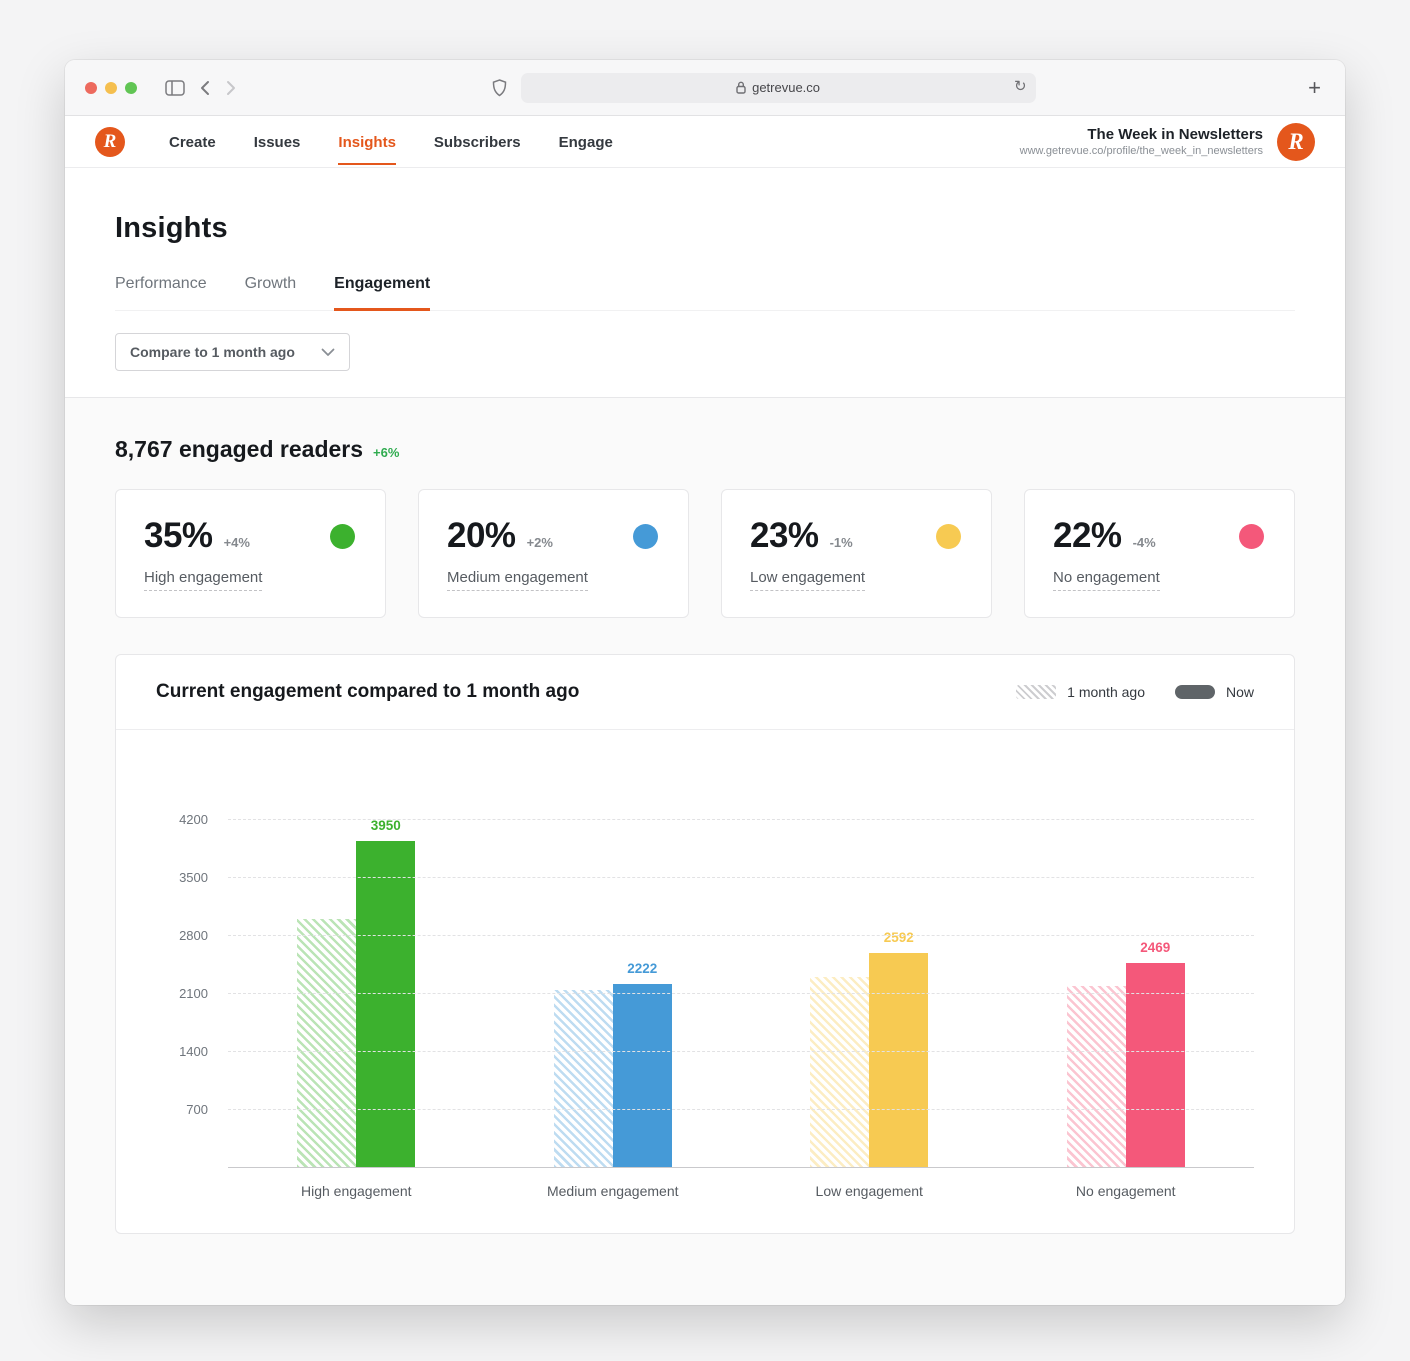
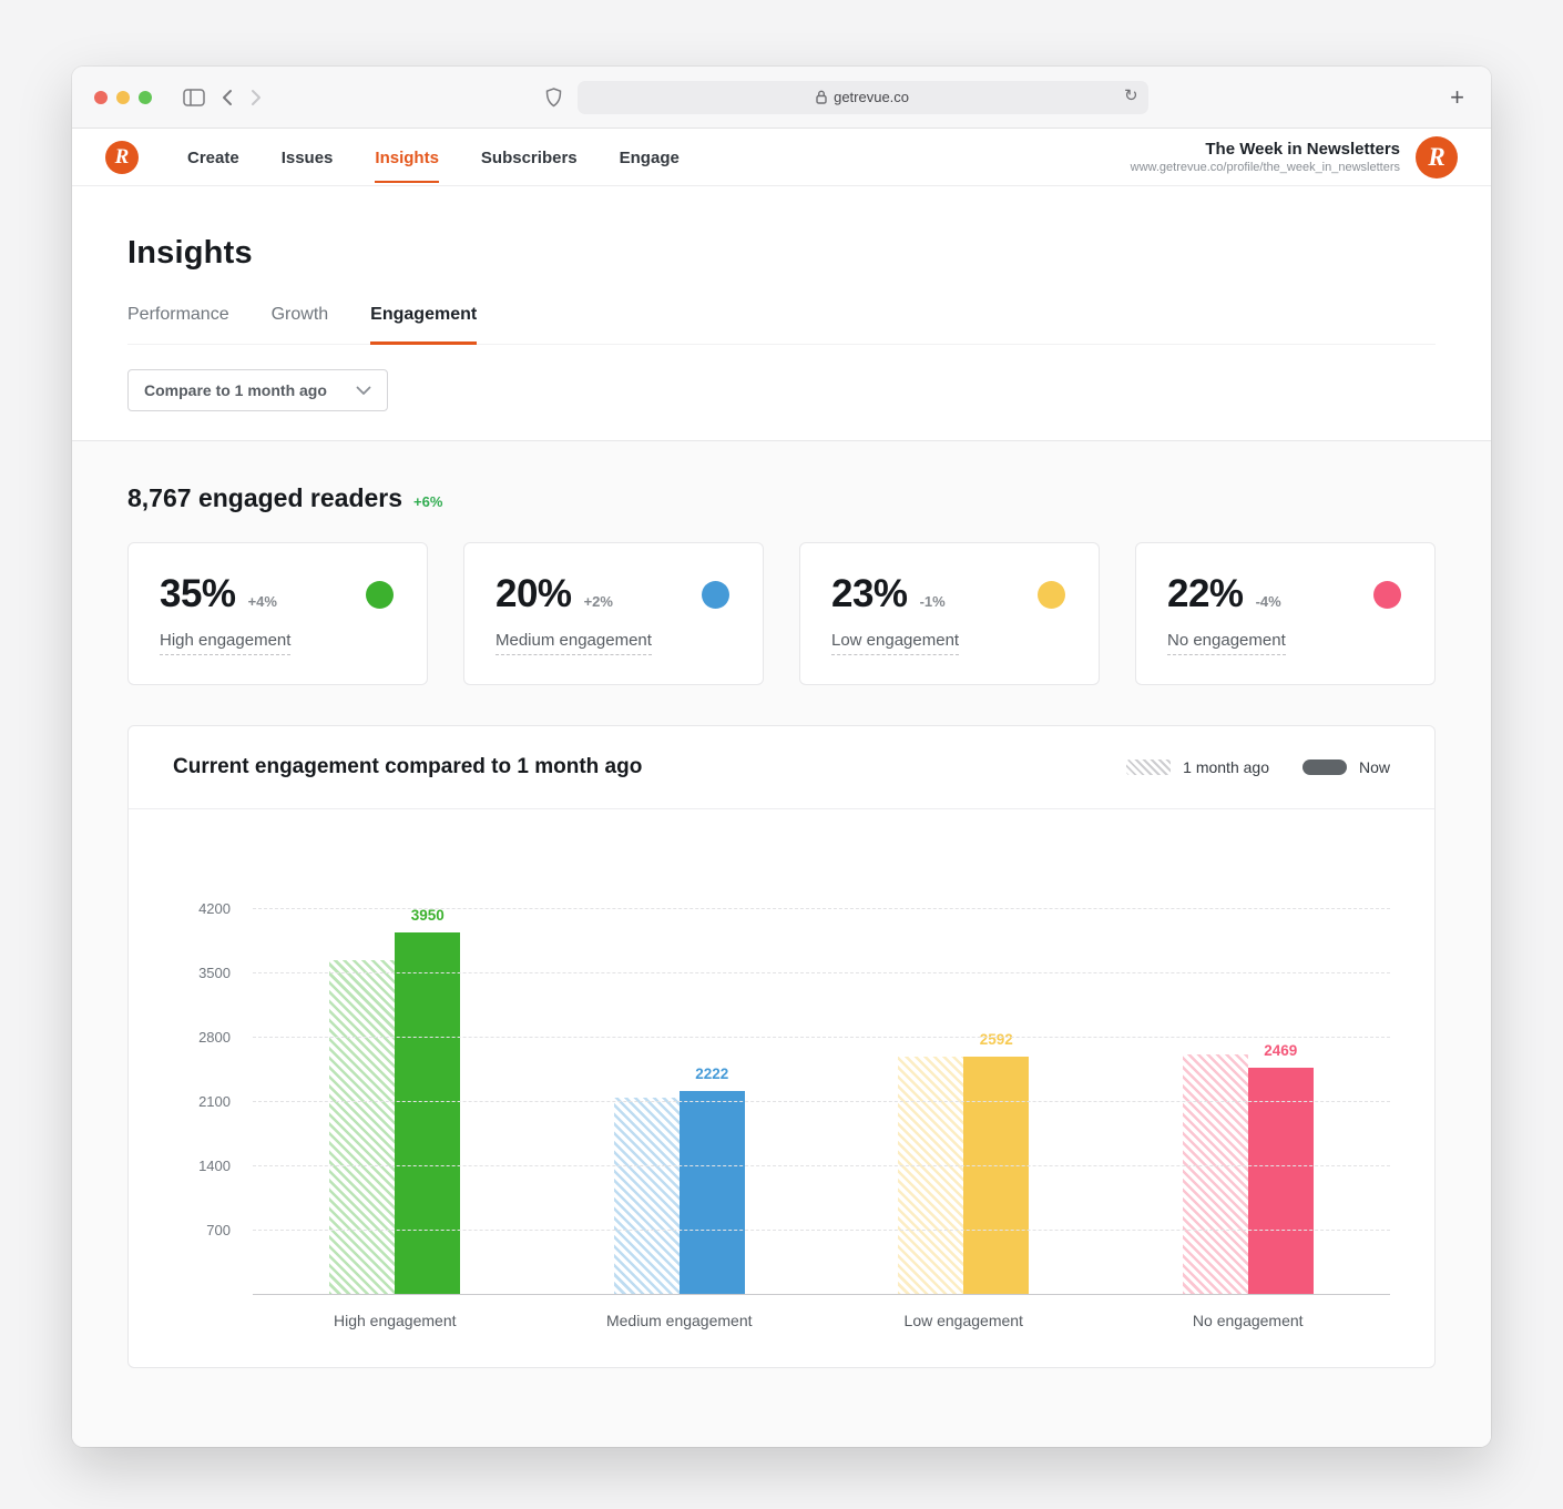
1 month ago/High engagement: 3000 -> 3600
1 month ago/Low engagement: 2300 -> 2600
1 month ago/No engagement: 2200 -> 2600
